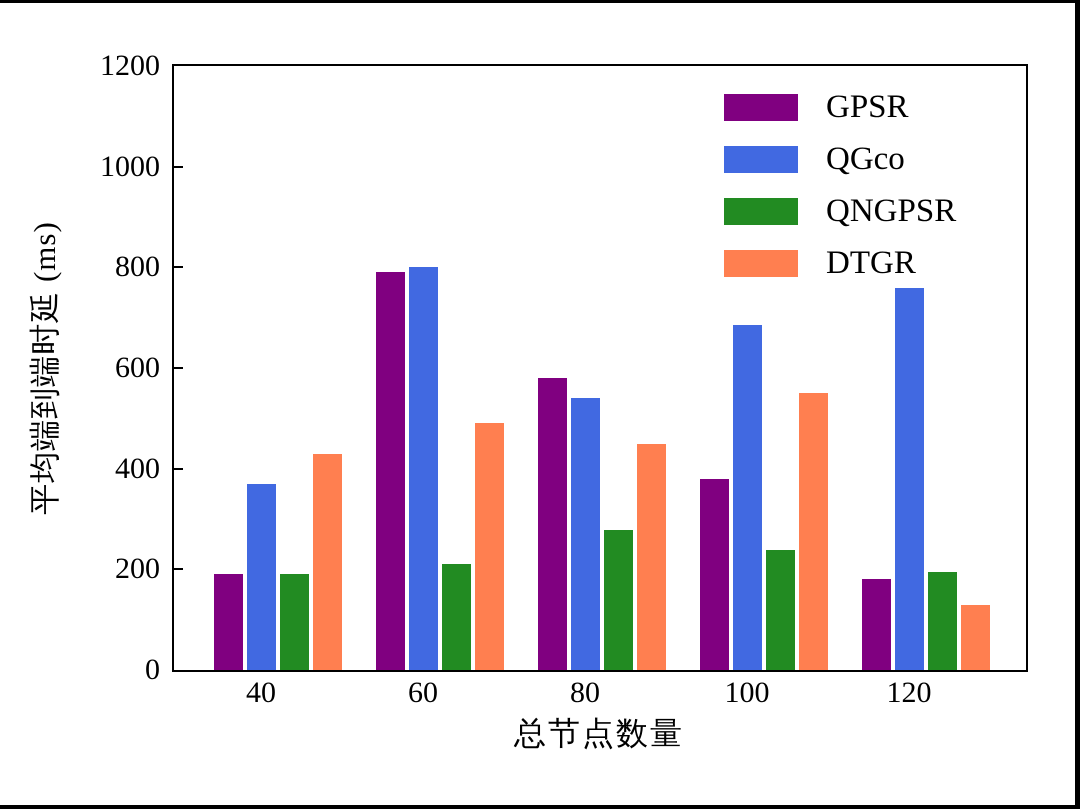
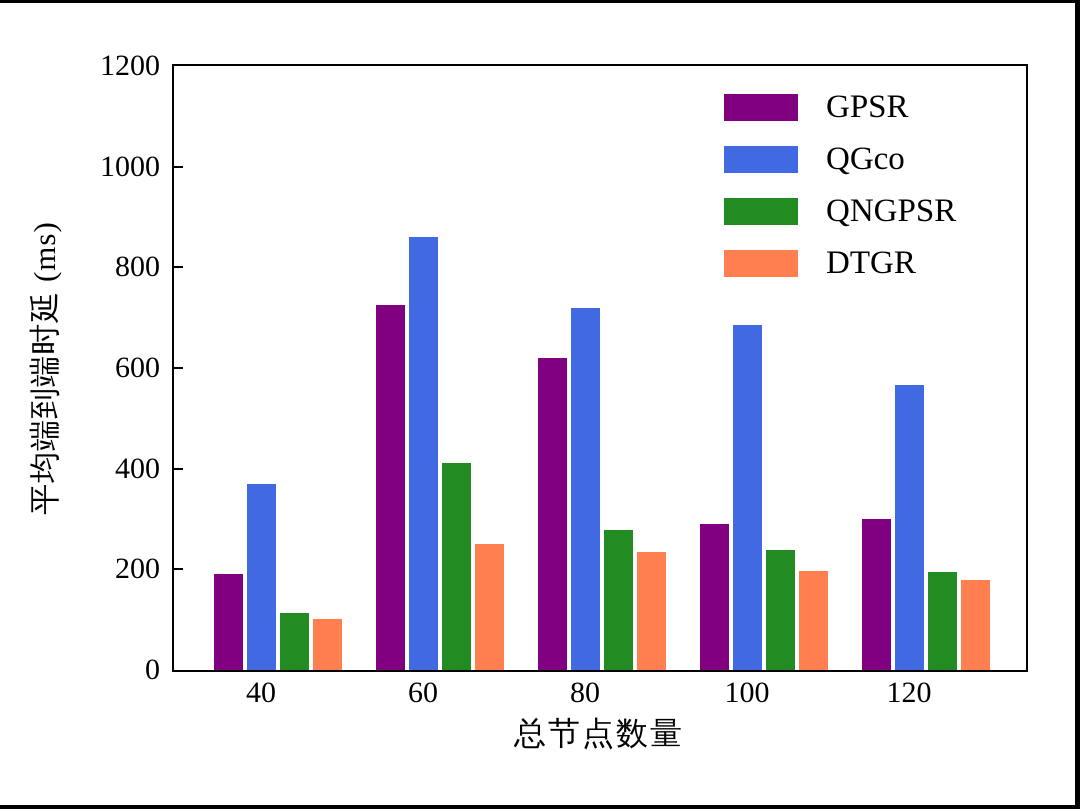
QNGPSR/40: 190 -> 110
DTGR/40: 430 -> 100
GPSR/60: 790 -> 720
QGco/60: 800 -> 860
QNGPSR/60: 210 -> 410
DTGR/60: 490 -> 250
GPSR/80: 580 -> 620
QGco/80: 540 -> 720
DTGR/80: 450 -> 240
GPSR/100: 380 -> 290
DTGR/100: 550 -> 200
GPSR/120: 180 -> 300
QGco/120: 760 -> 570
DTGR/120: 130 -> 180
